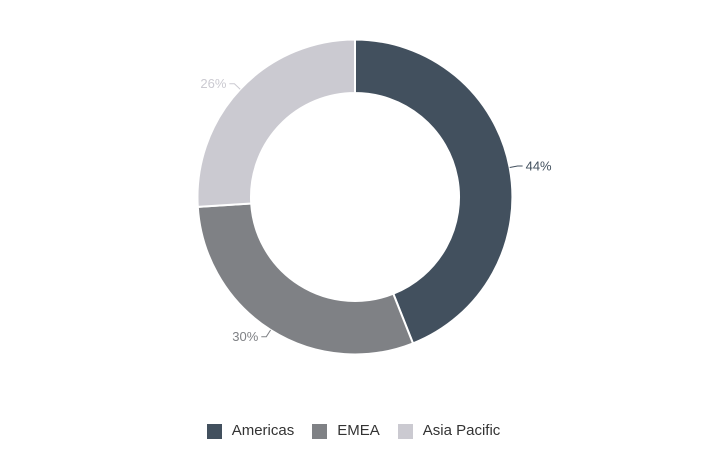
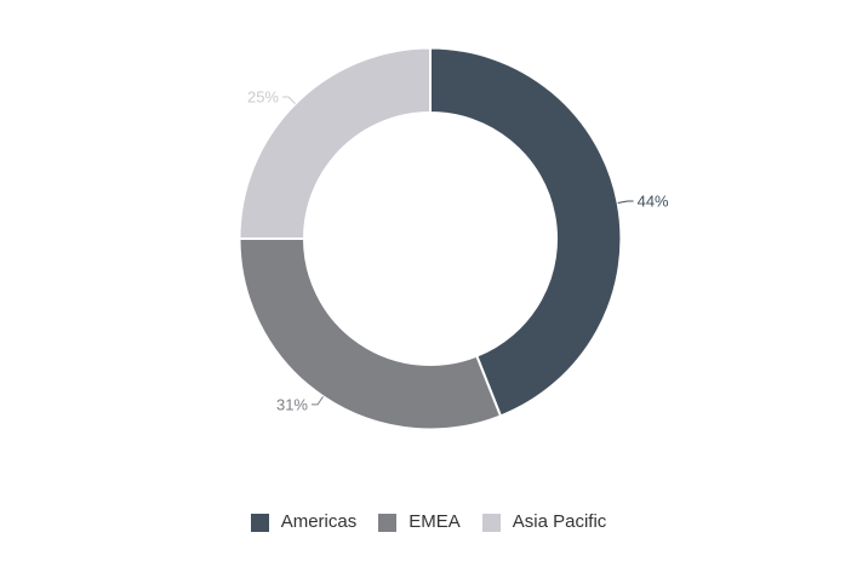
EMEA: 30% -> 31%
Asia Pacific: 26% -> 25%
